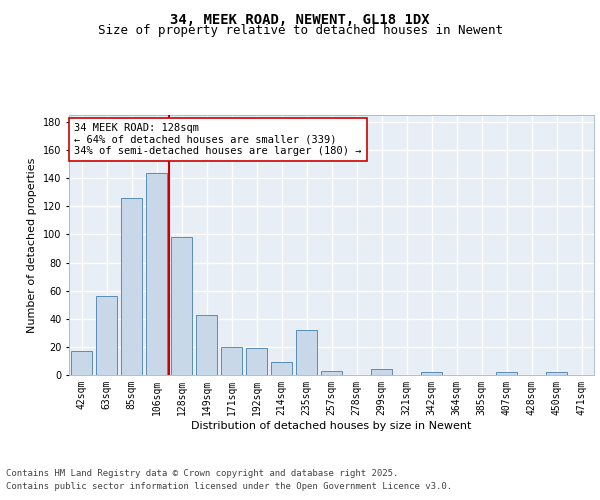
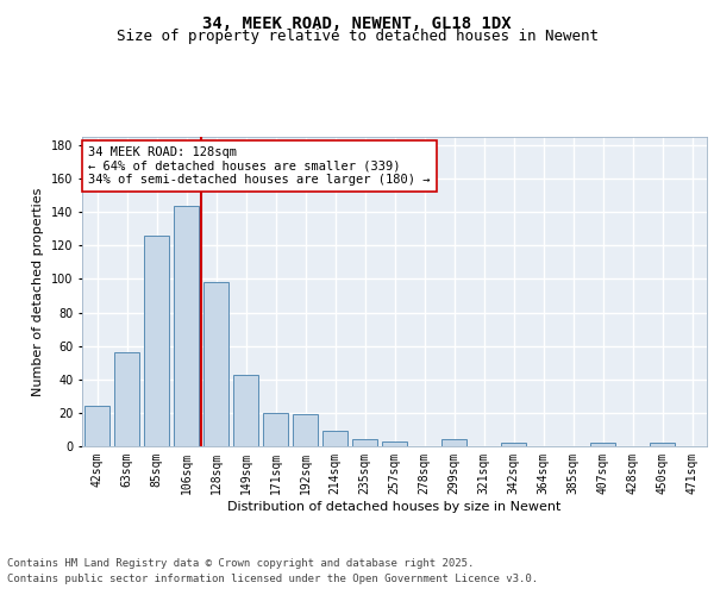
42sqm: 17 -> 24
235sqm: 32 -> 4
